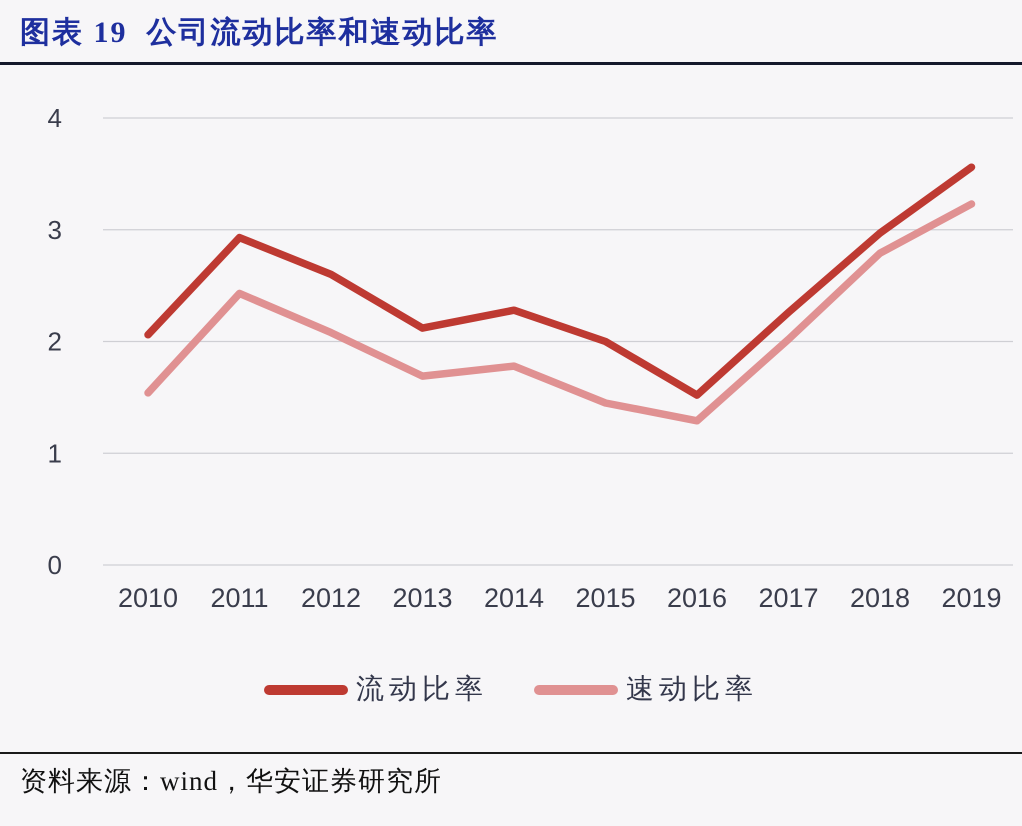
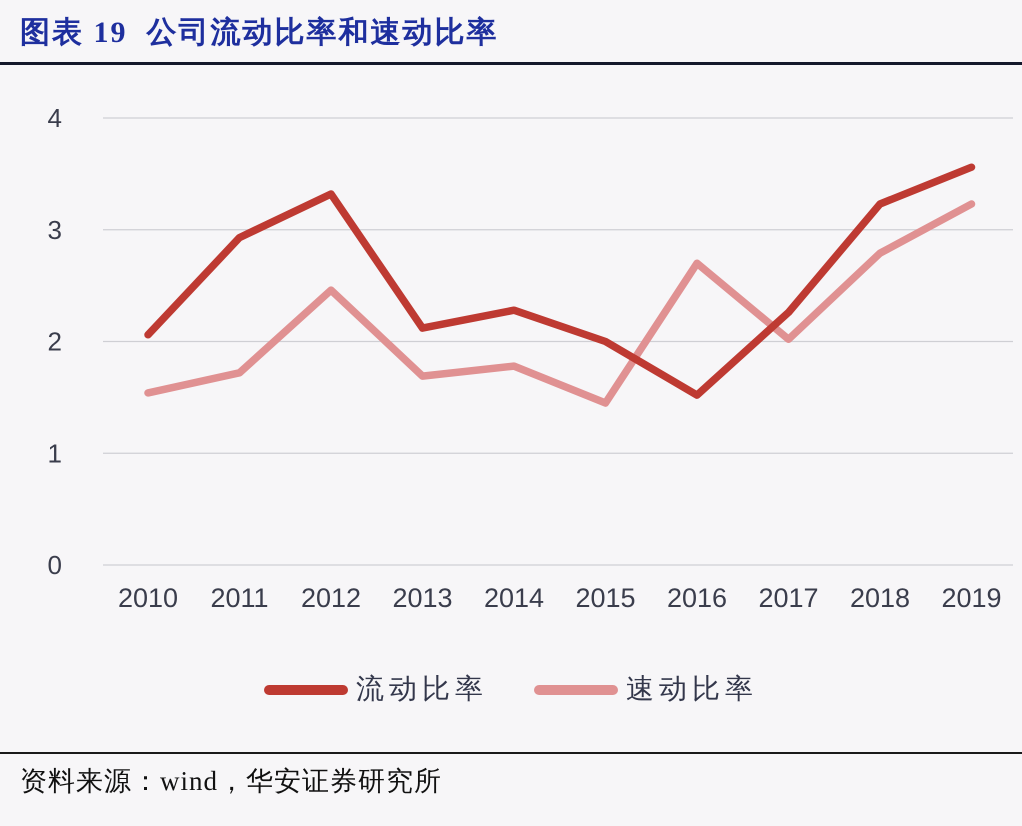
速动比率/2011: 2.43 -> 1.72
流动比率/2012: 2.60 -> 3.32
速动比率/2012: 2.08 -> 2.46
速动比率/2016: 1.29 -> 2.70
流动比率/2018: 2.97 -> 3.23
